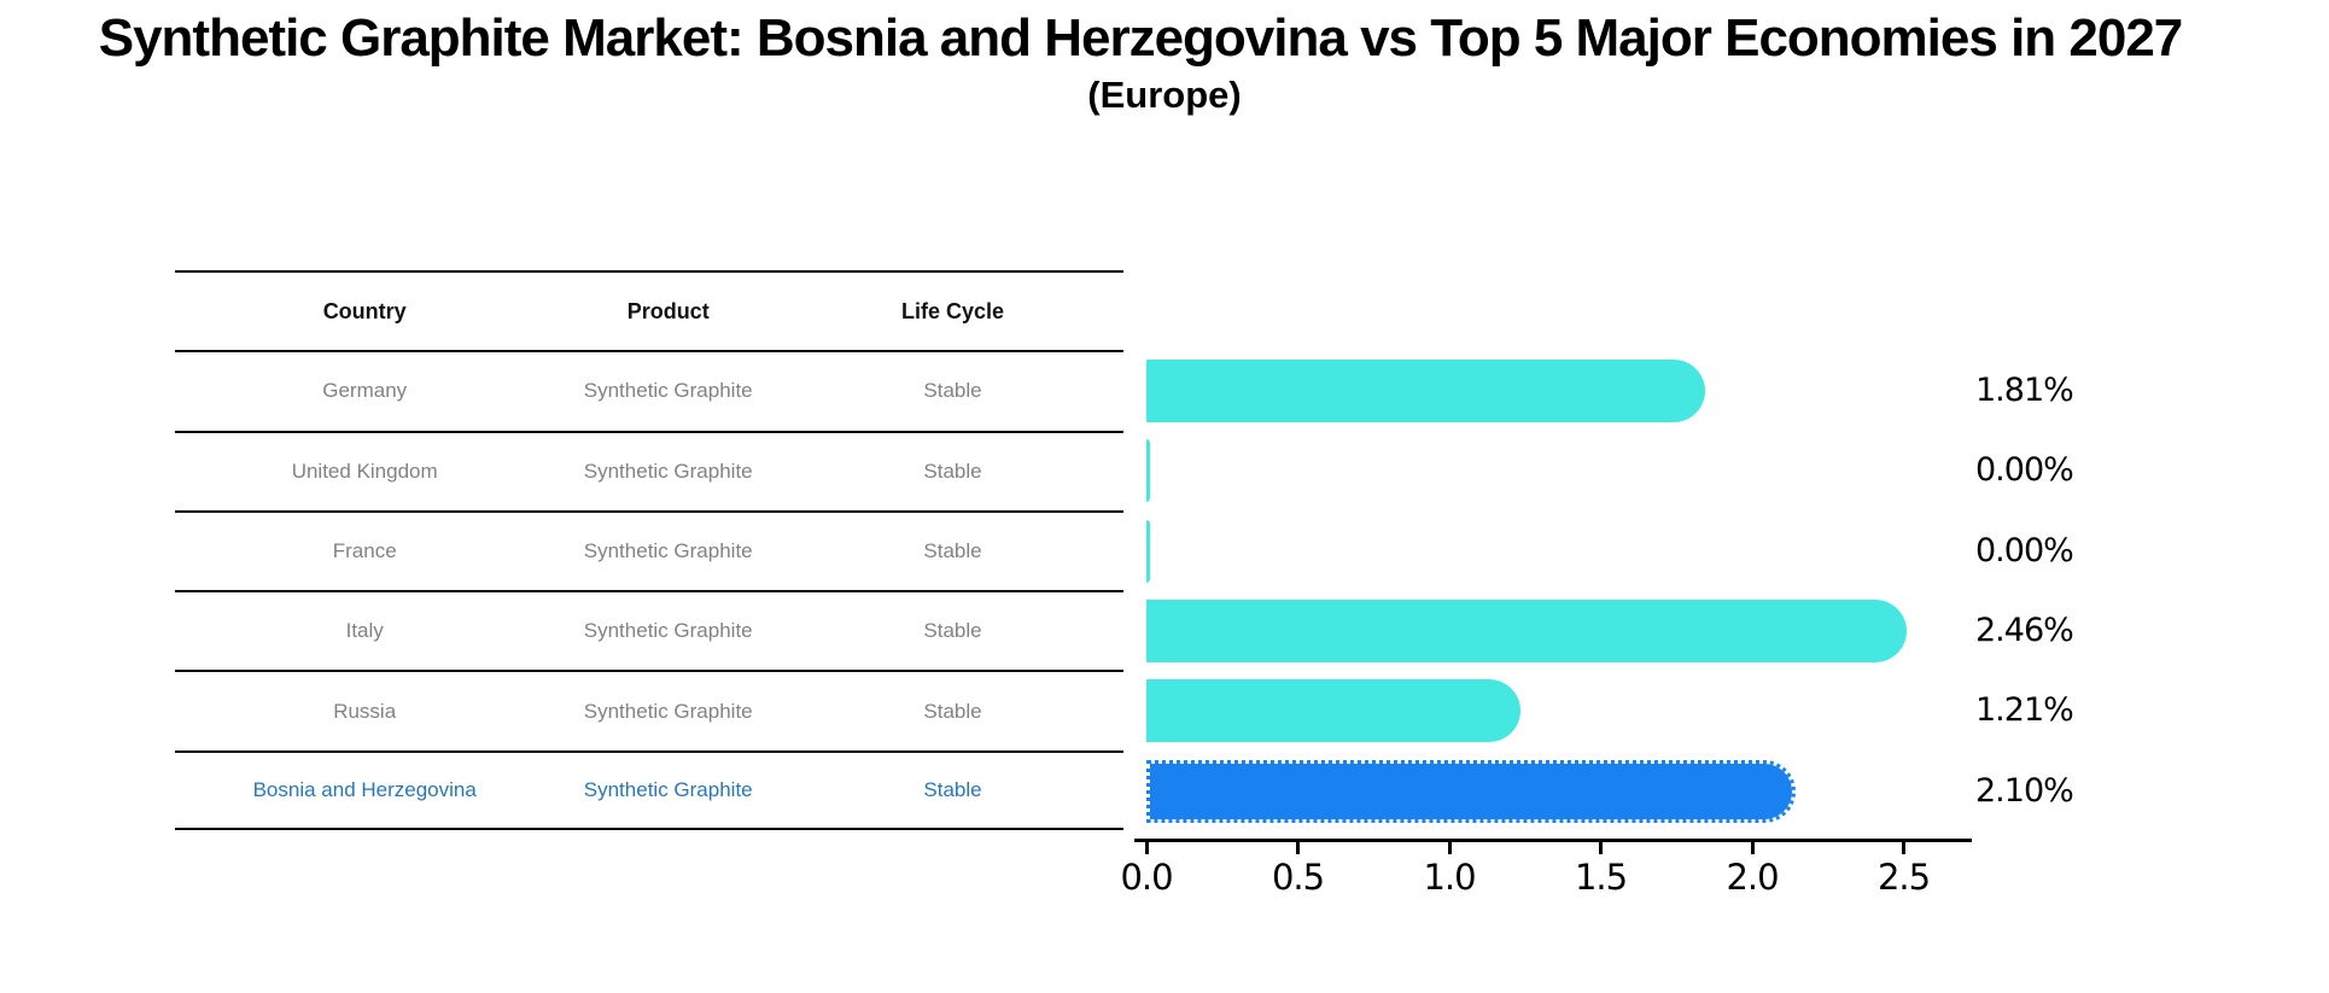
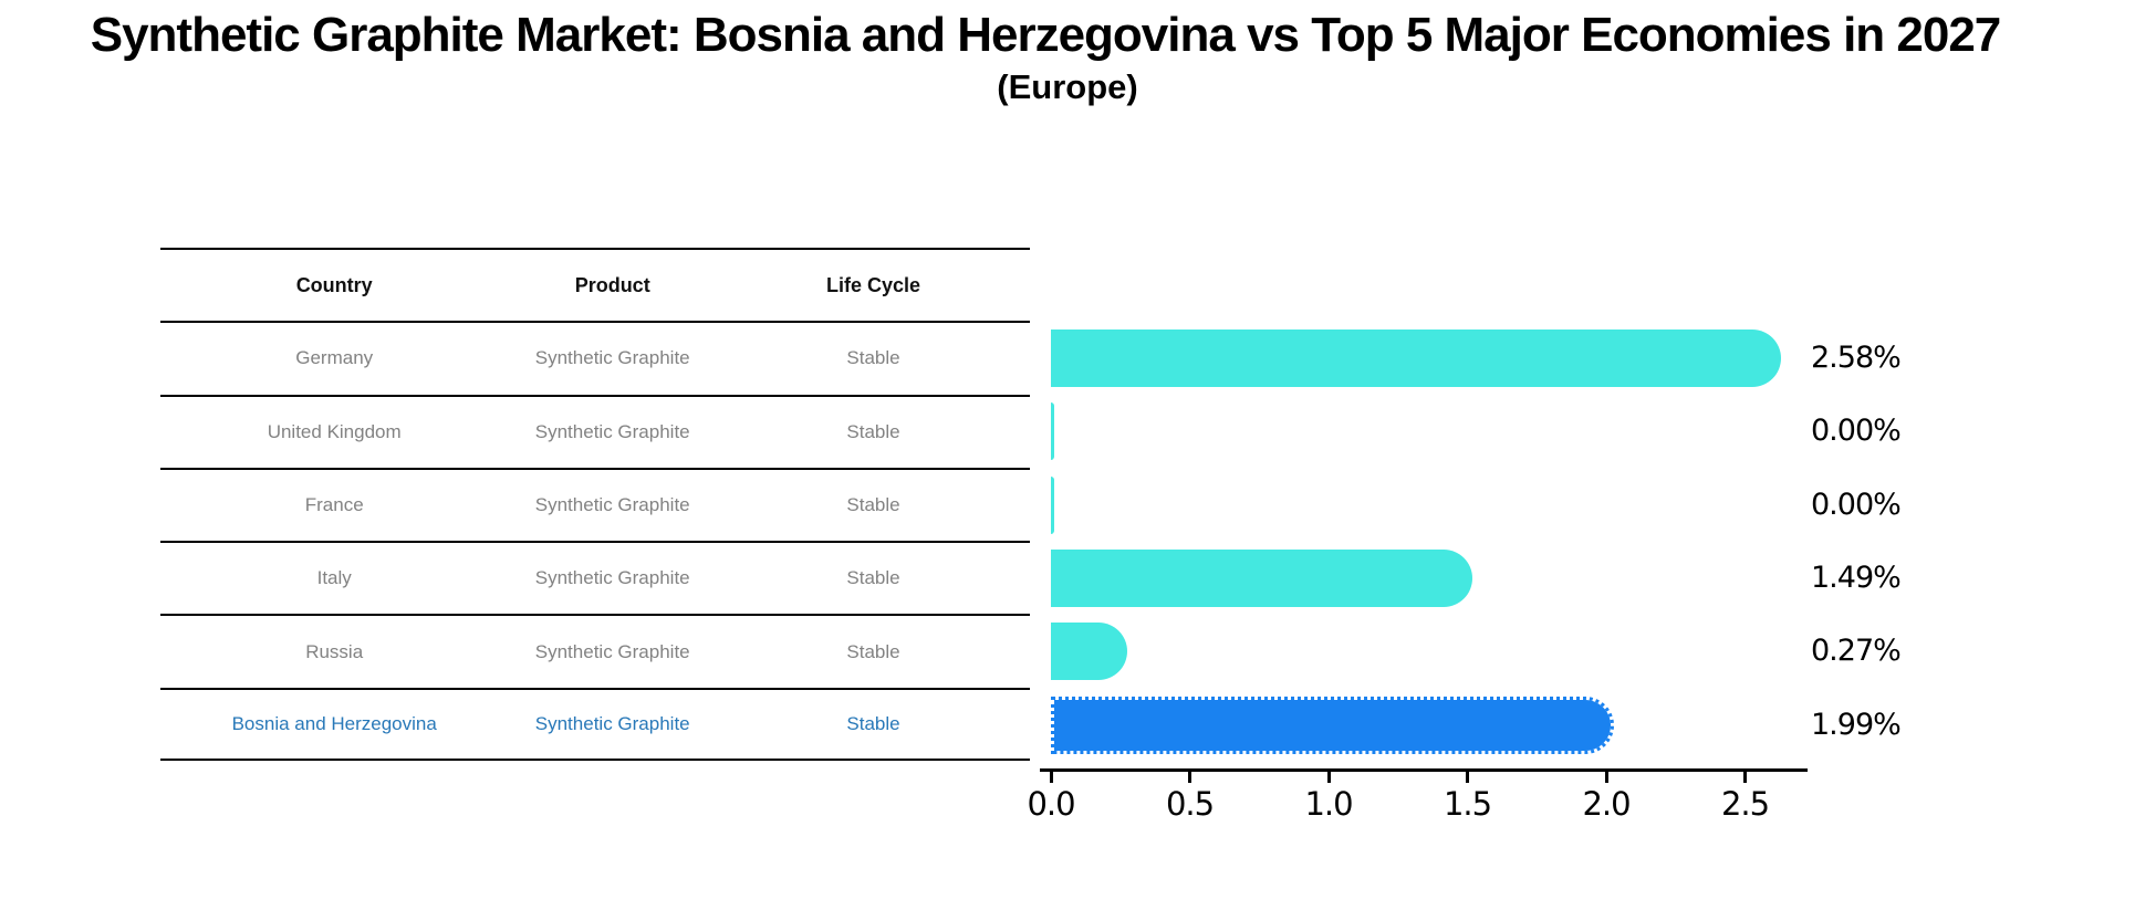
Germany: 1.81% -> 2.58%
Italy: 2.46% -> 1.49%
Russia: 1.21% -> 0.27%
Bosnia and Herzegovina: 2.10% -> 1.99%
